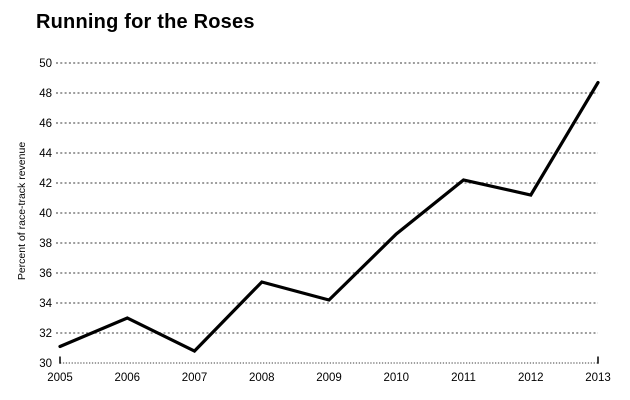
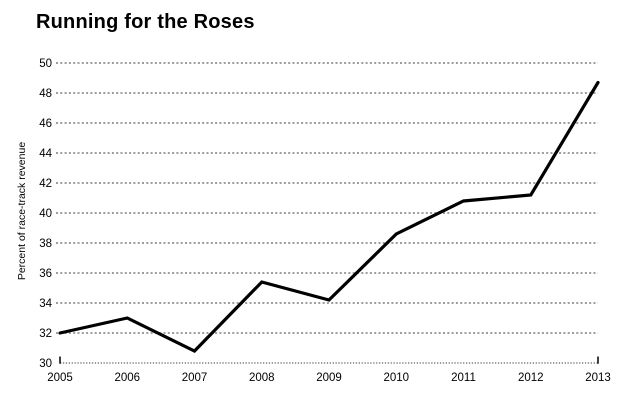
2005: 31.1 -> 32.0
2011: 42.2 -> 40.8
